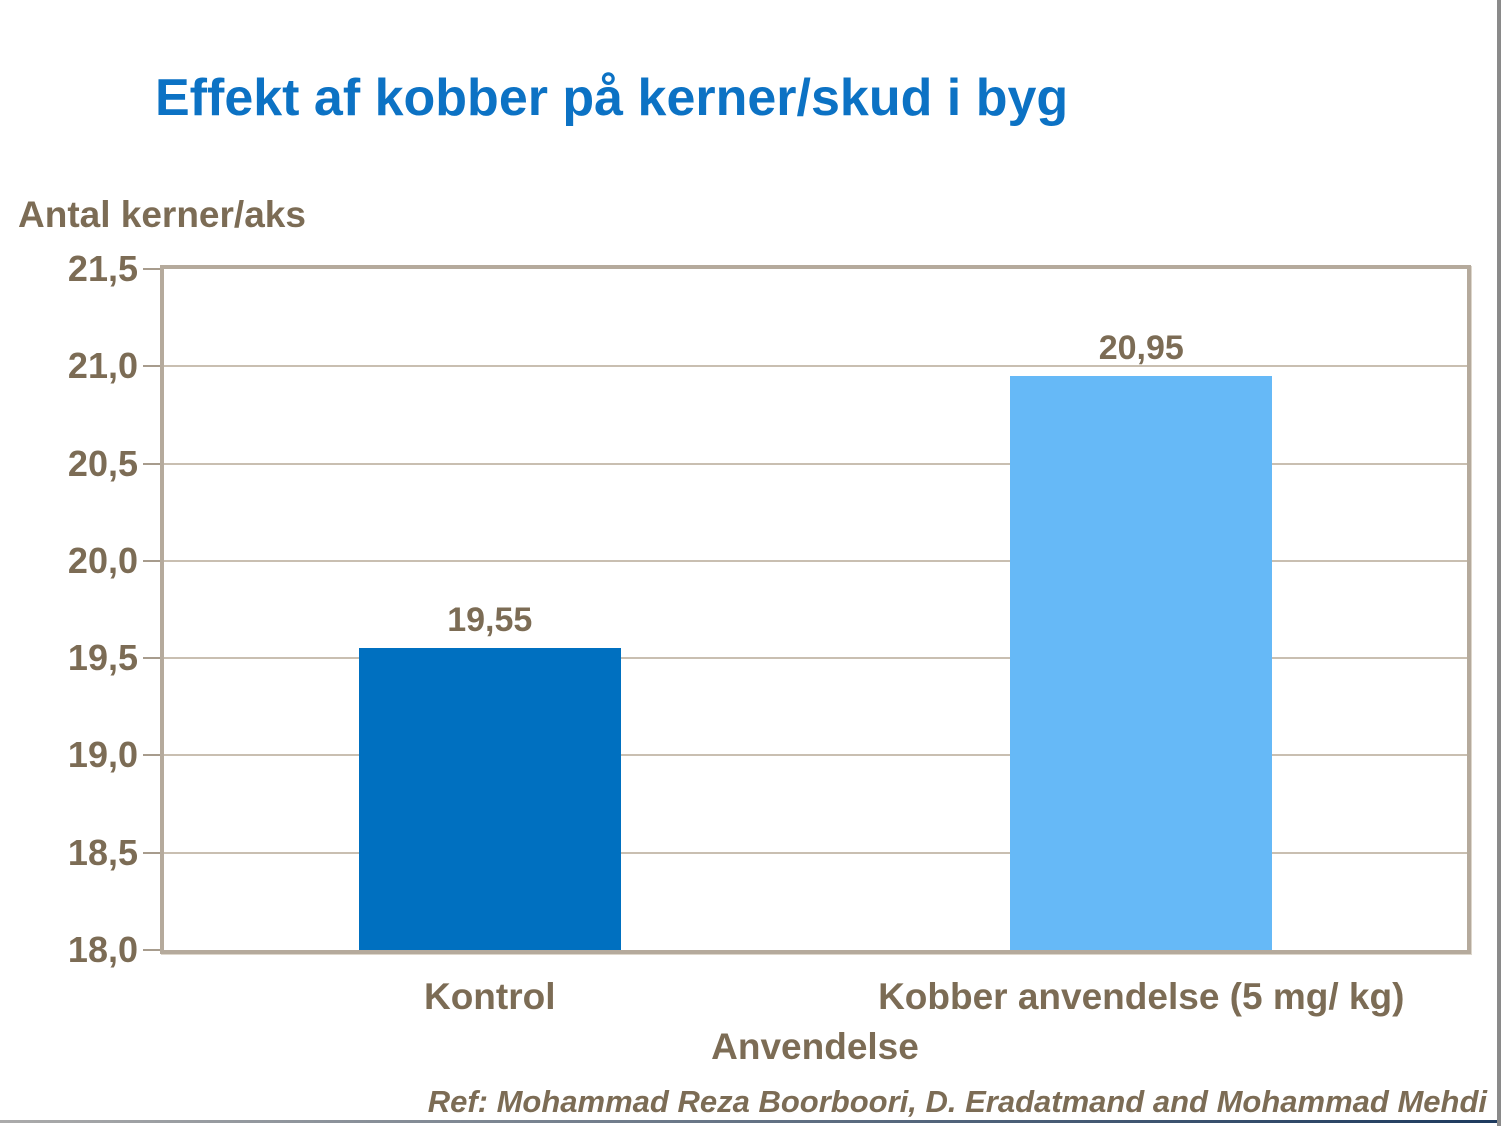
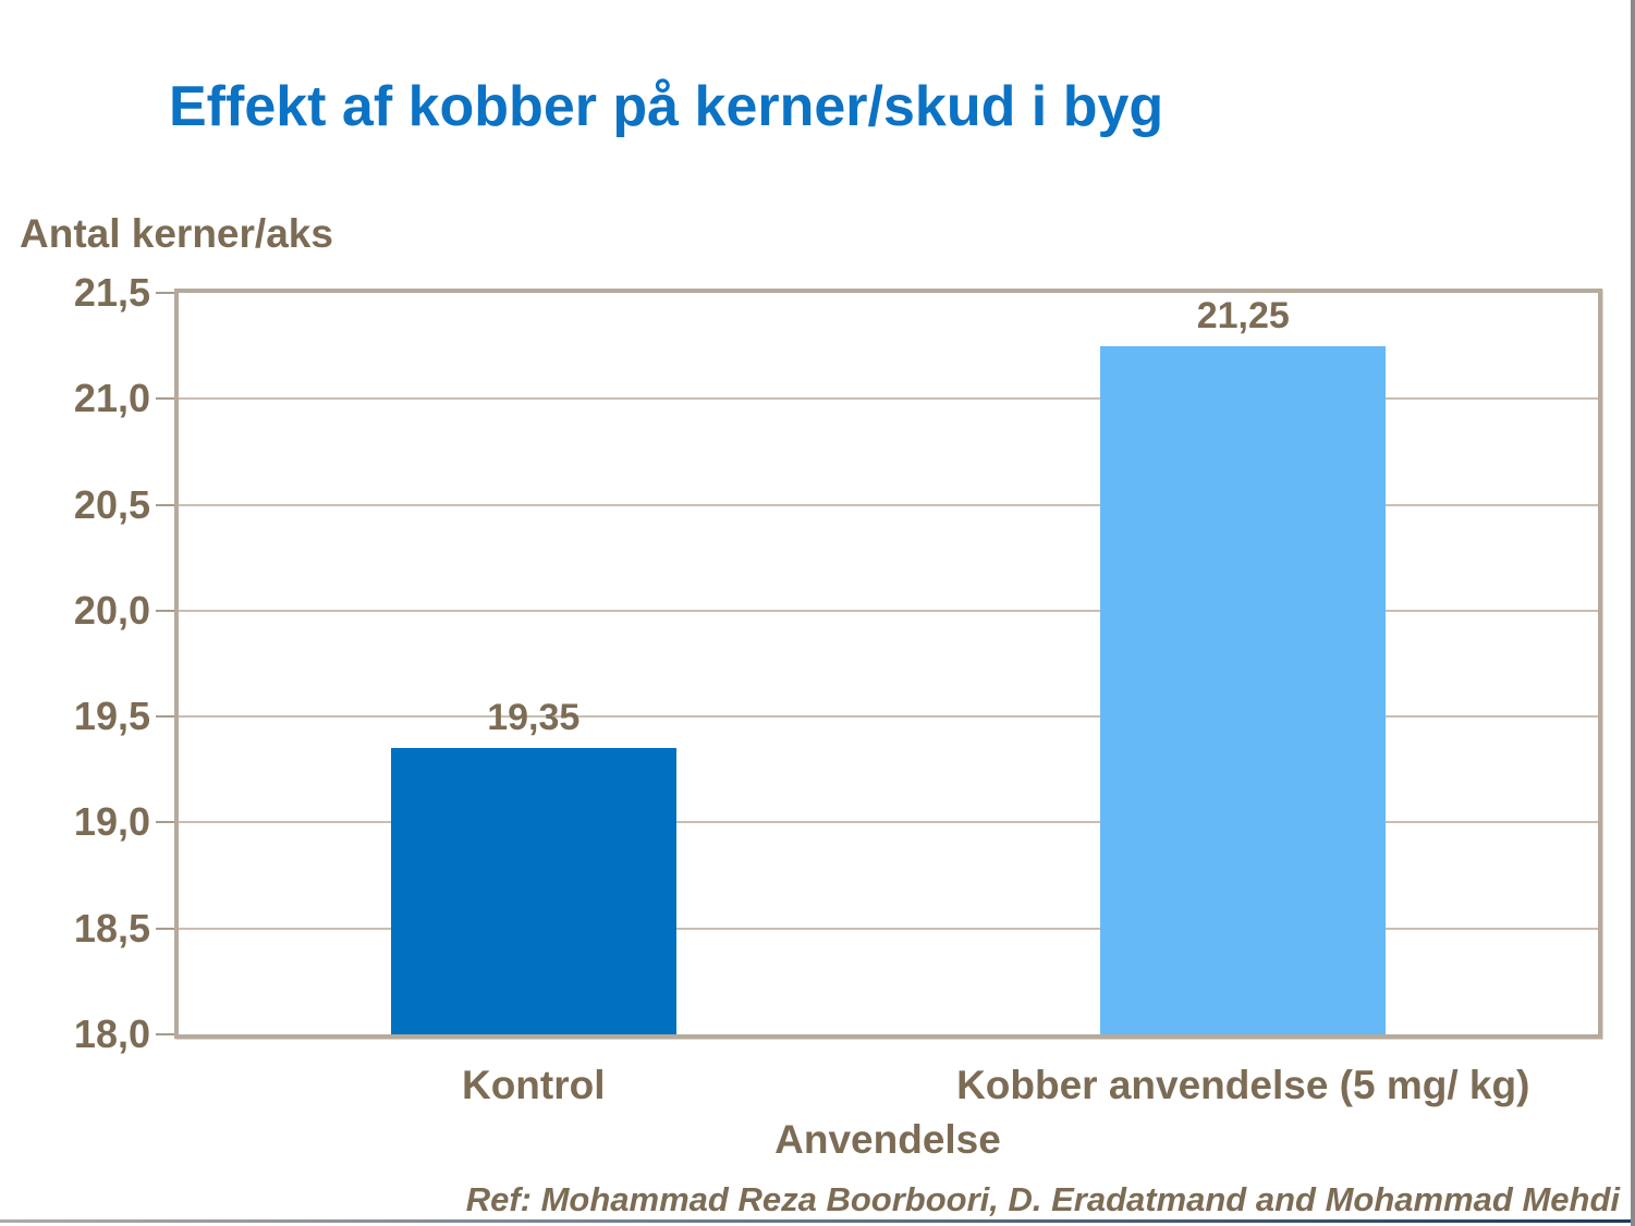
Kontrol: 19,55 -> 19,35
Kobber anvendelse (5 mg/ kg): 20,95 -> 21,25
